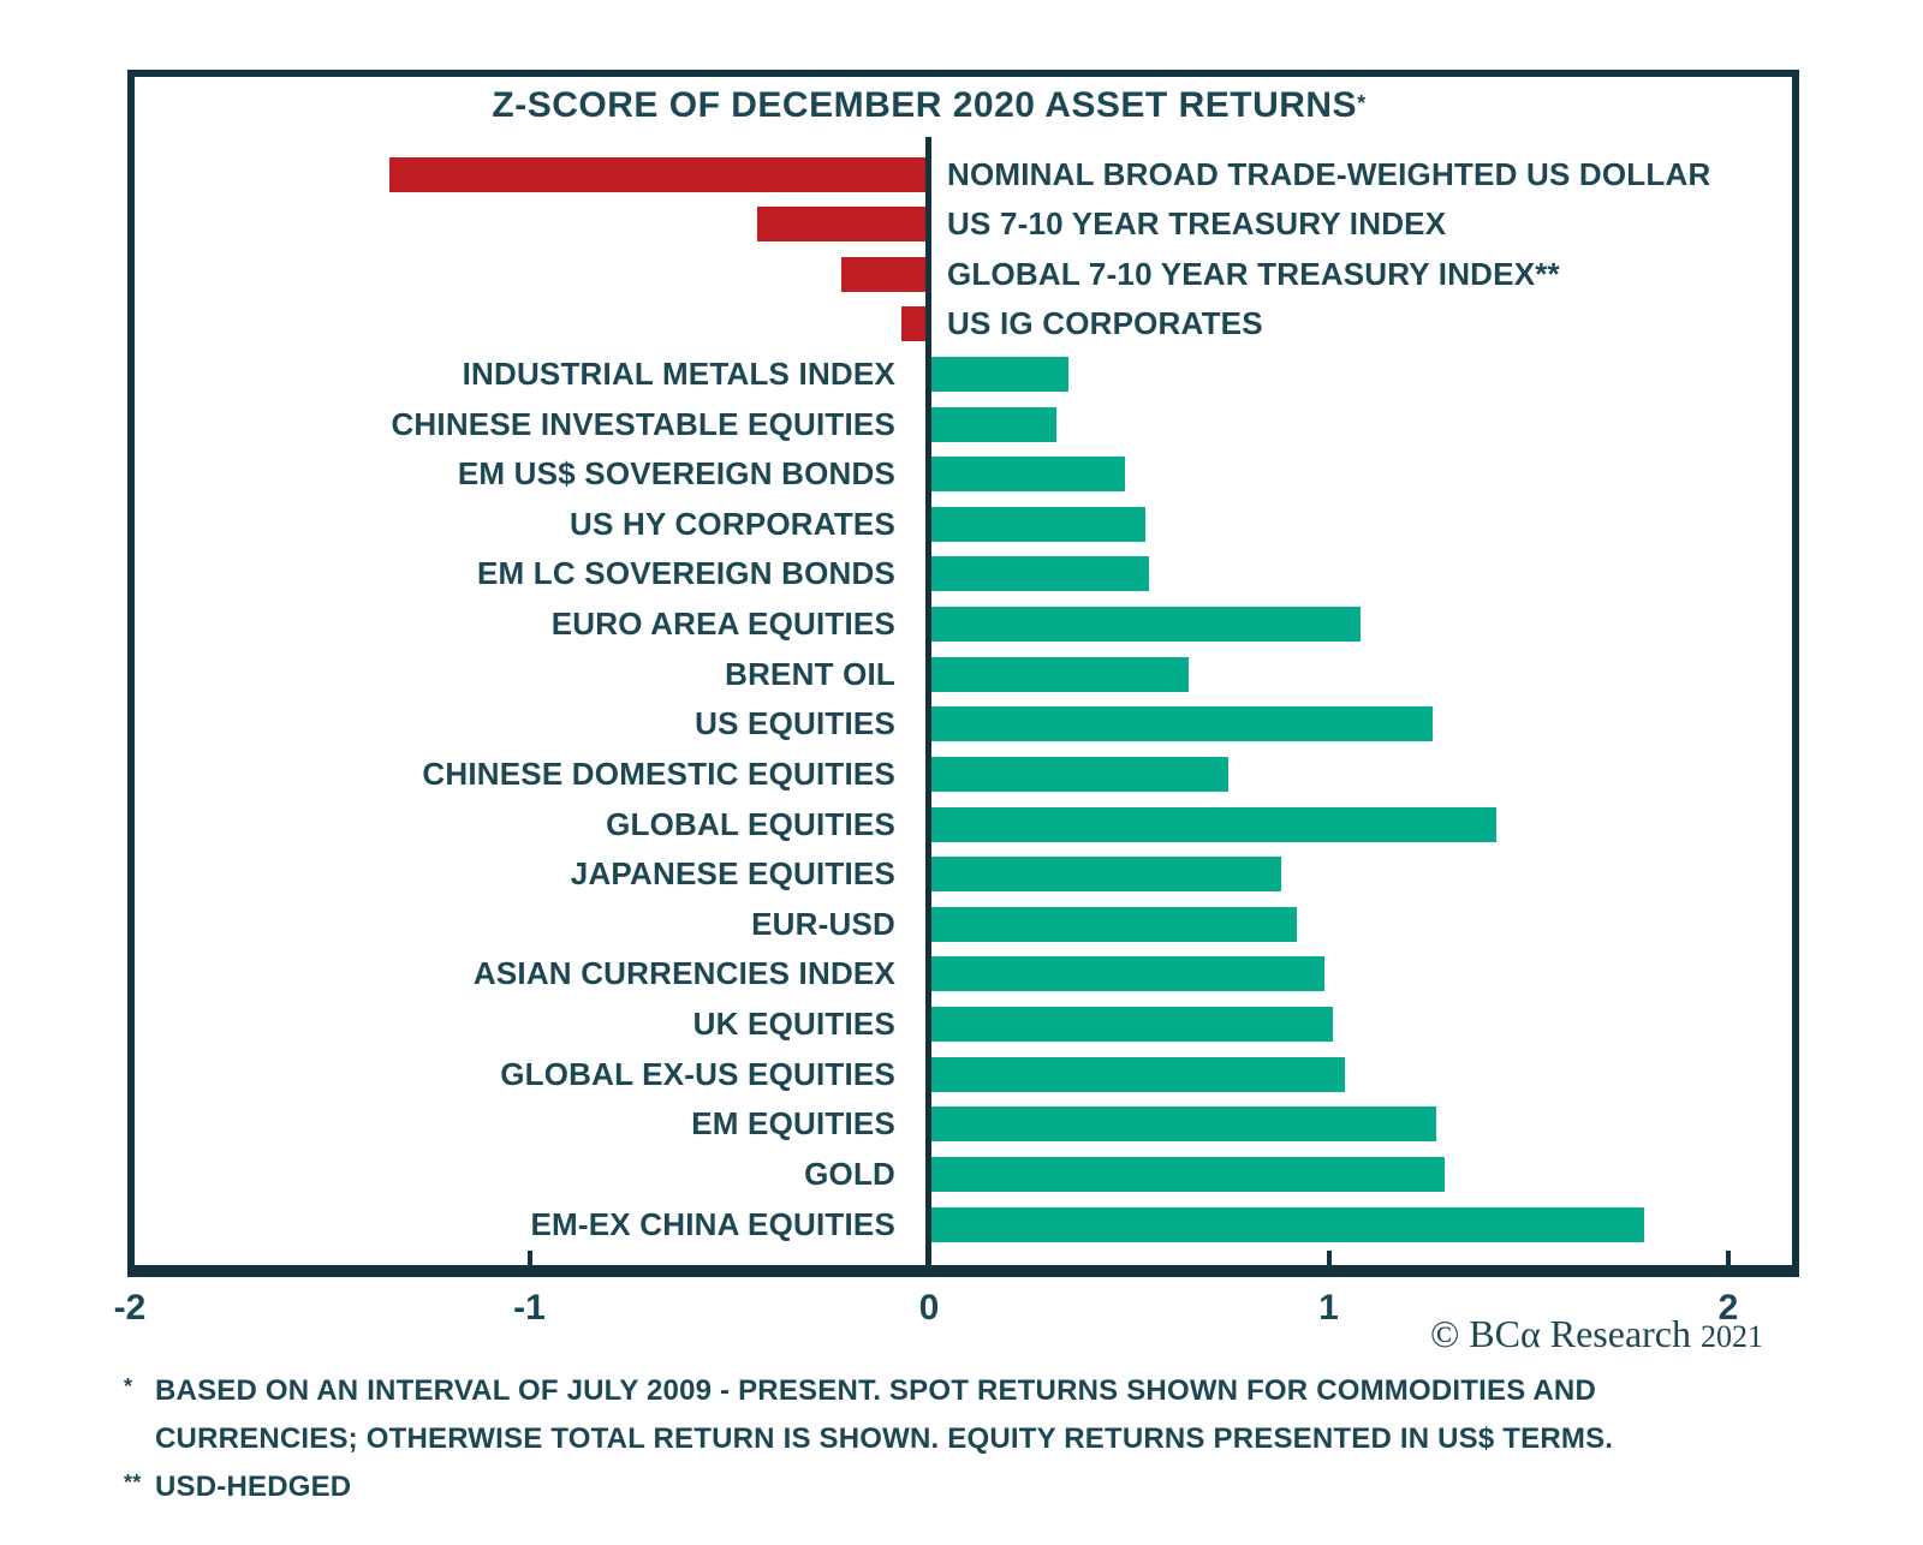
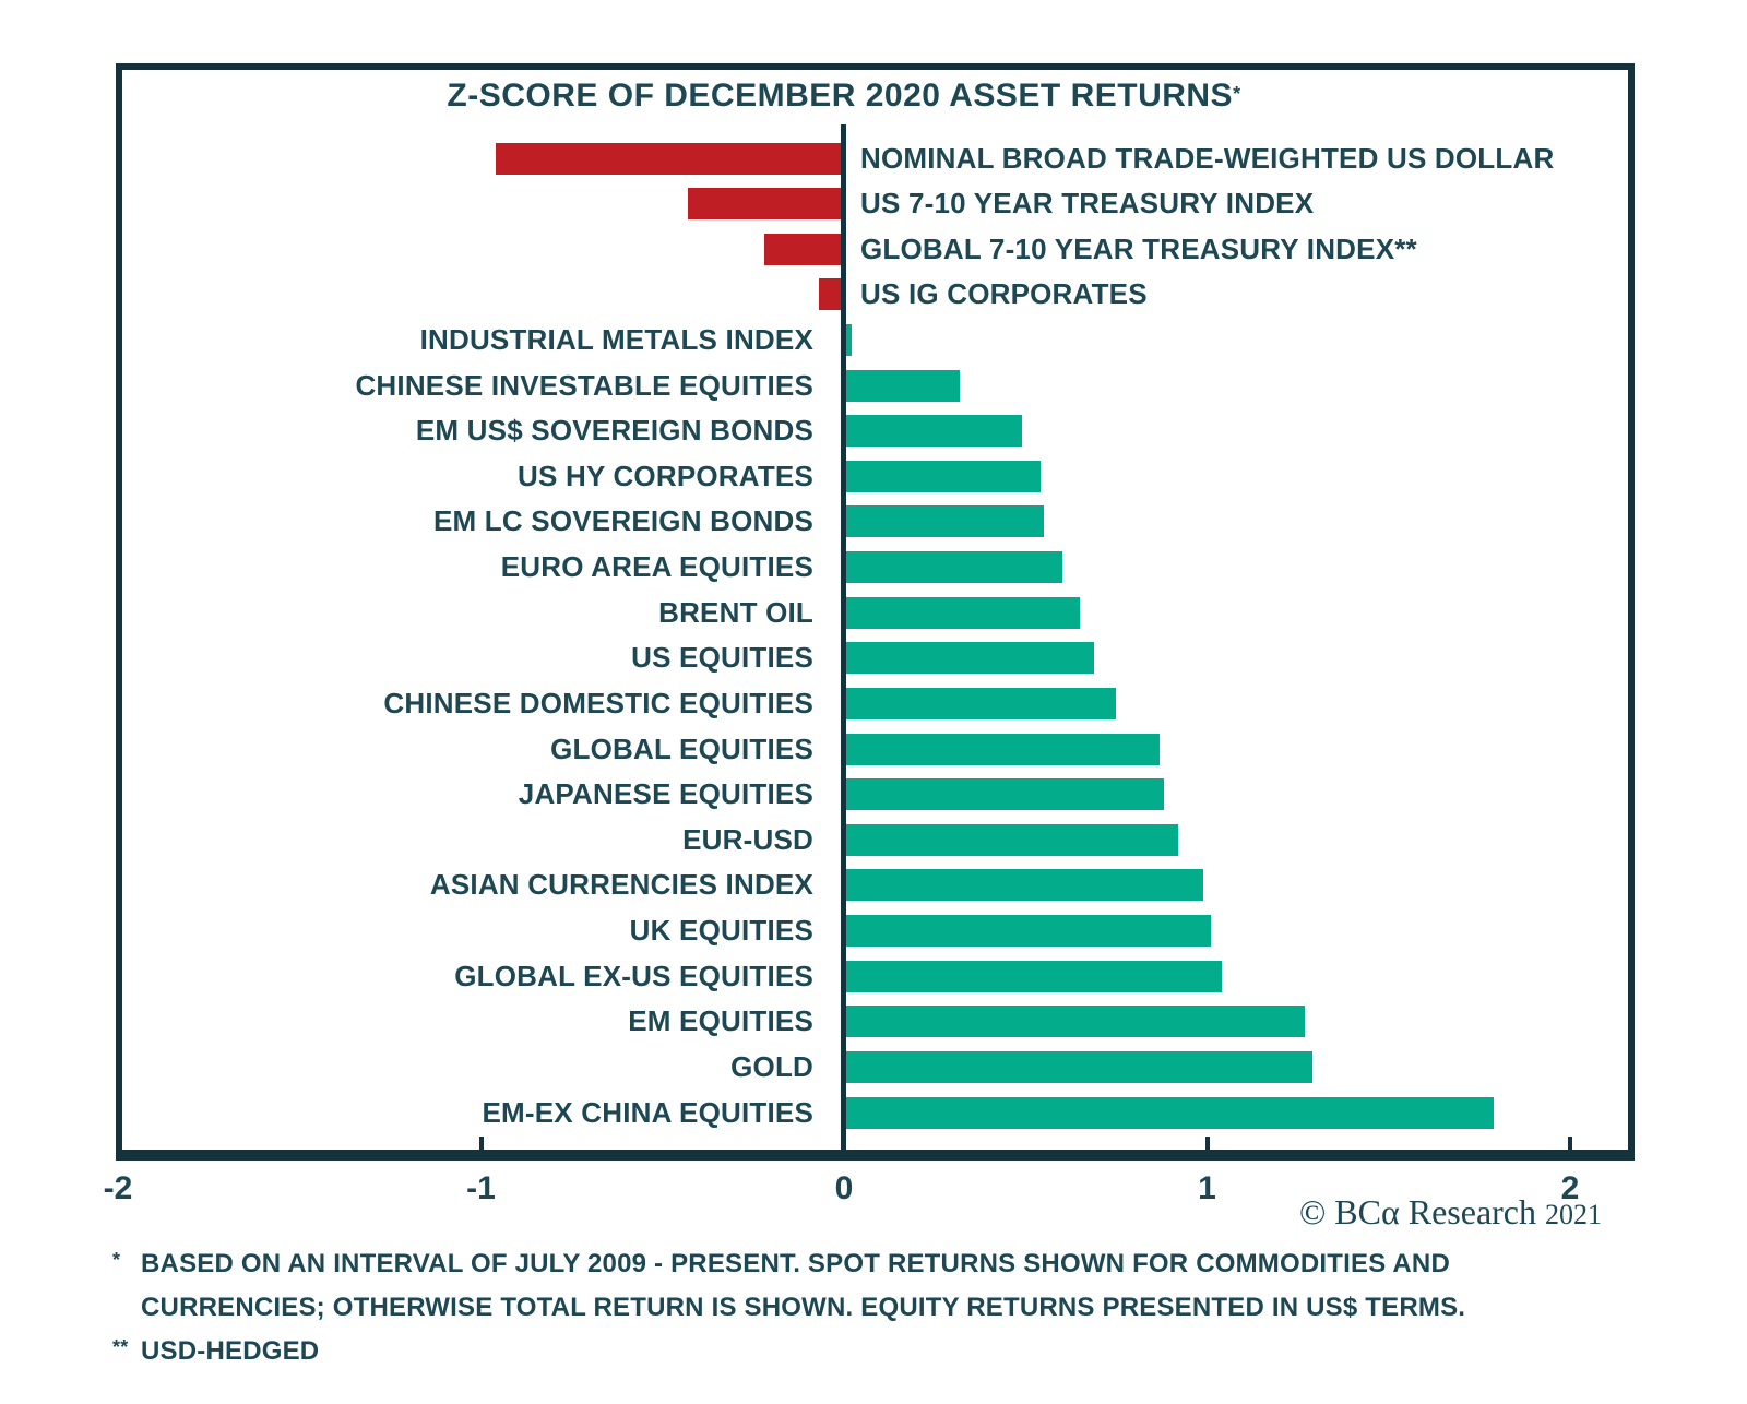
NOMINAL BROAD TRADE-WEIGHTED US DOLLAR: -1.35 -> -0.96
INDUSTRIAL METALS INDEX: 0.35 -> 0.02
EURO AREA EQUITIES: 1.08 -> 0.60
US EQUITIES: 1.26 -> 0.69
GLOBAL EQUITIES: 1.42 -> 0.87
